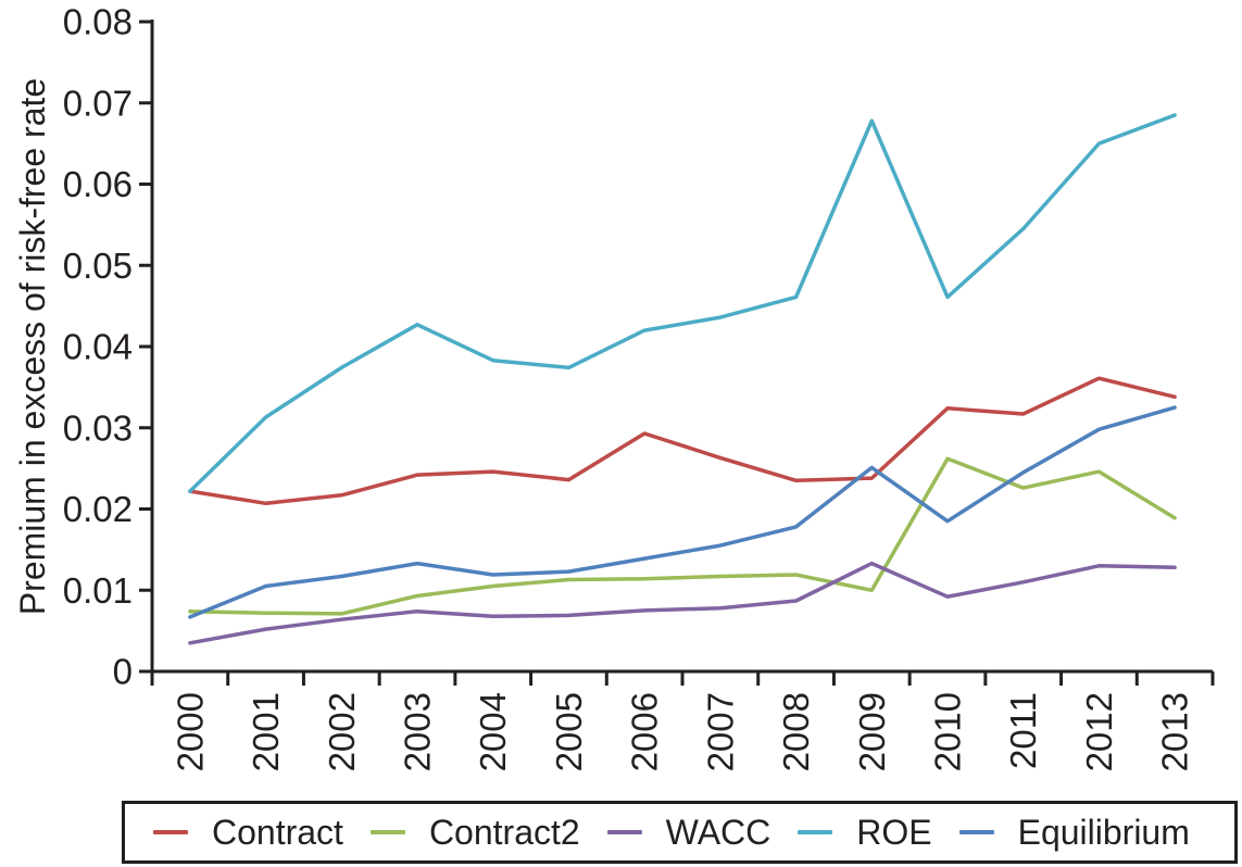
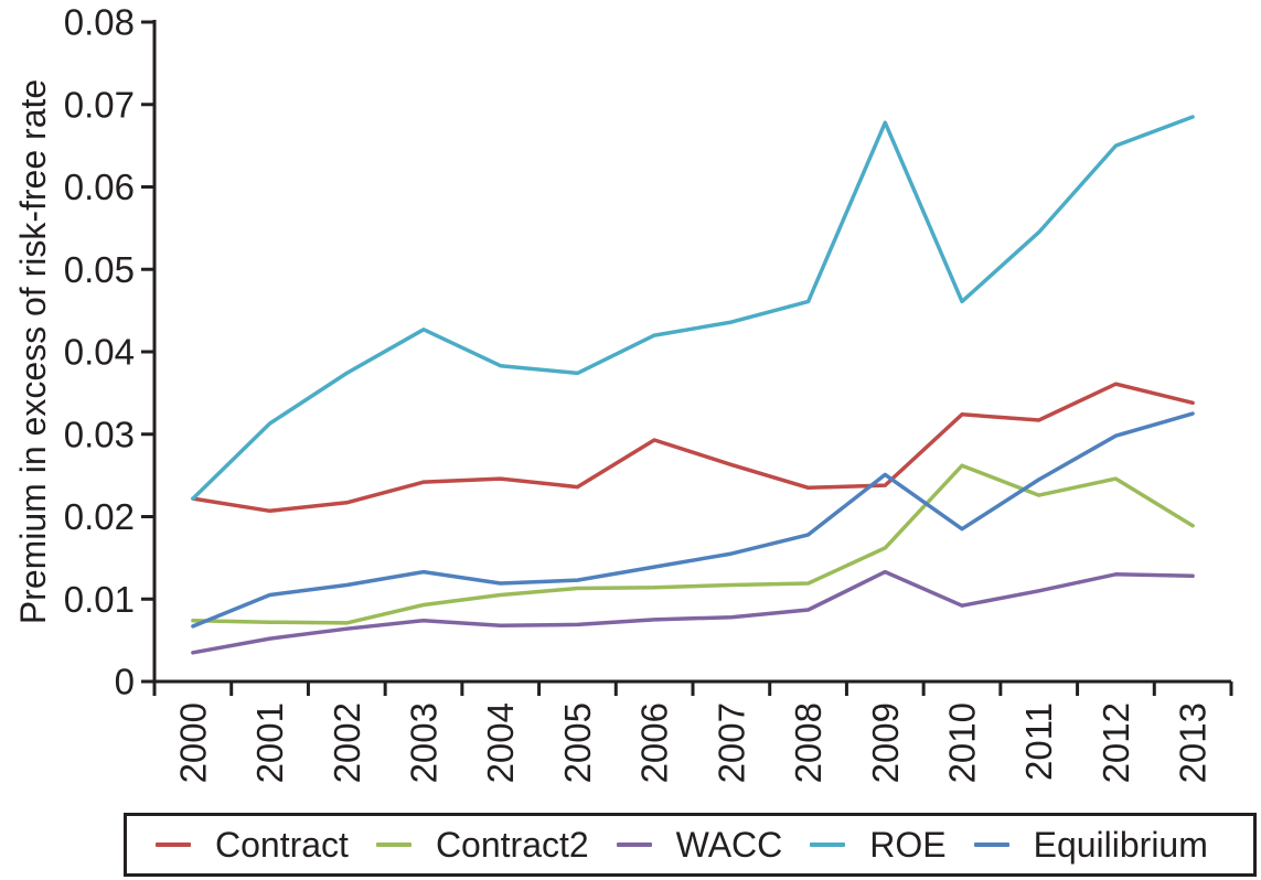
Contract2/2009: 0.010 -> 0.016
